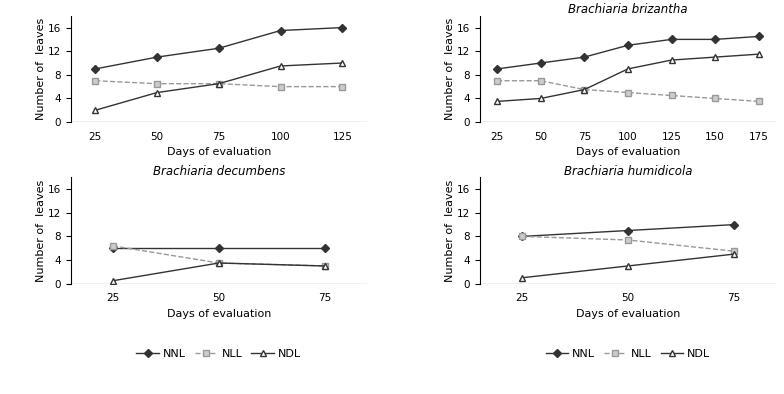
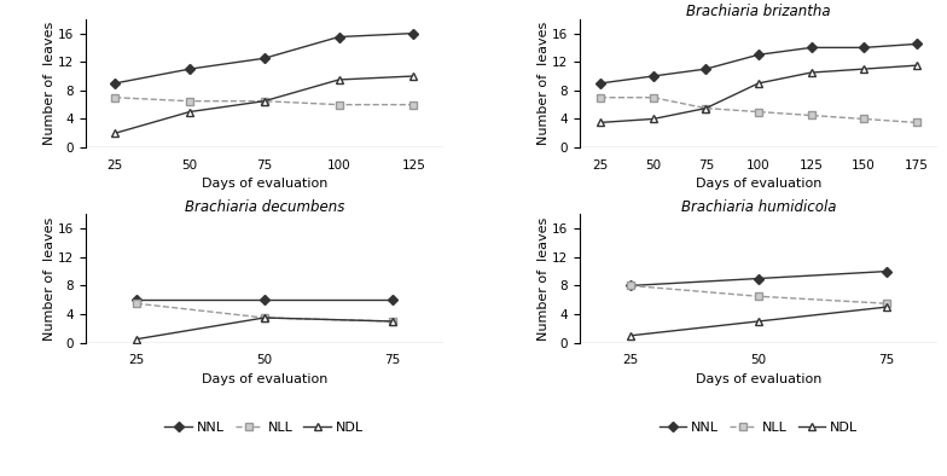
Brachiaria decumbens/NLL/25: 6.4 -> 5.5
Brachiaria humidicola/NLL/50: 7.4 -> 6.5
